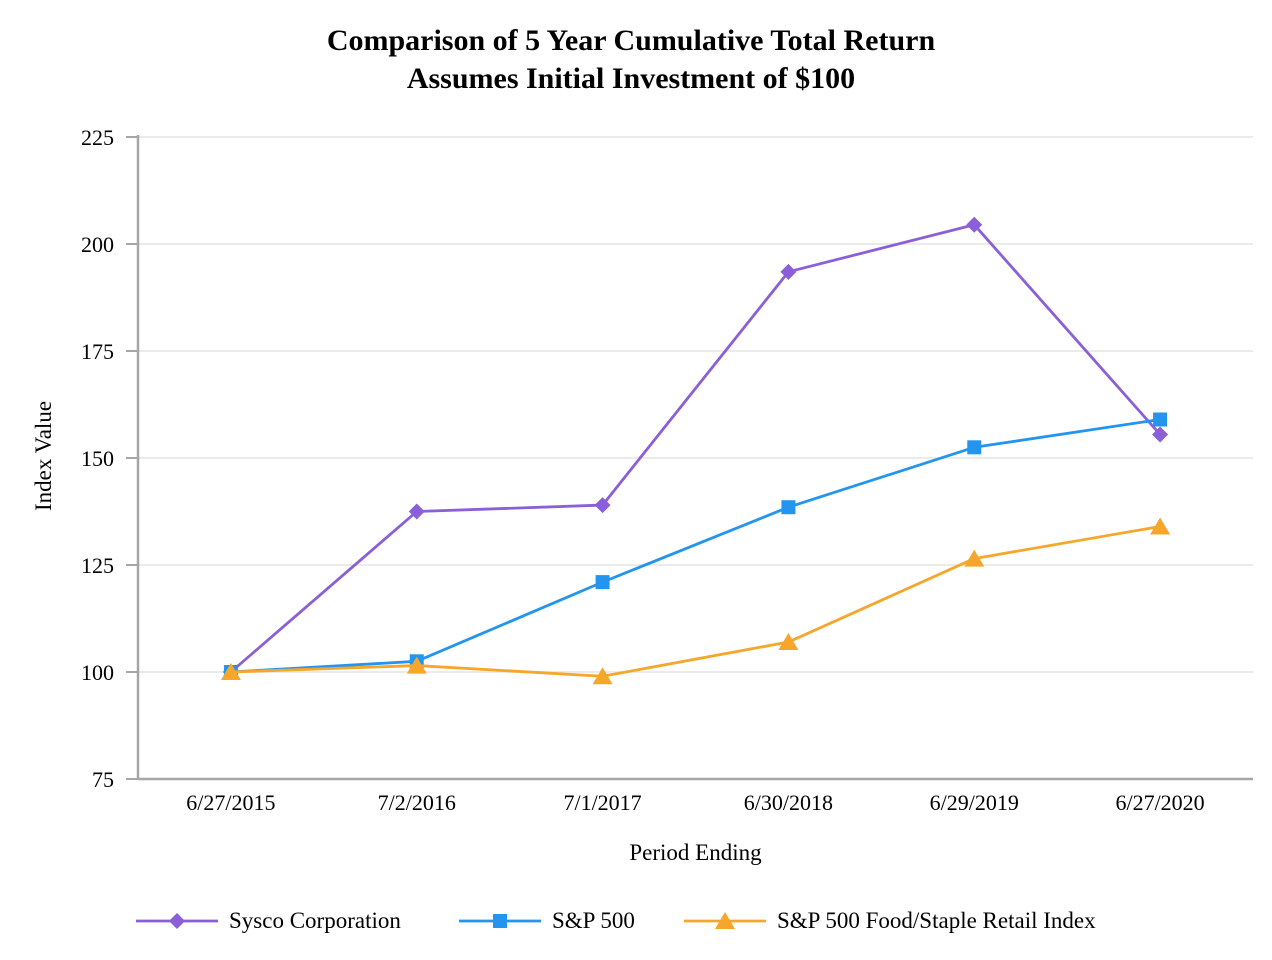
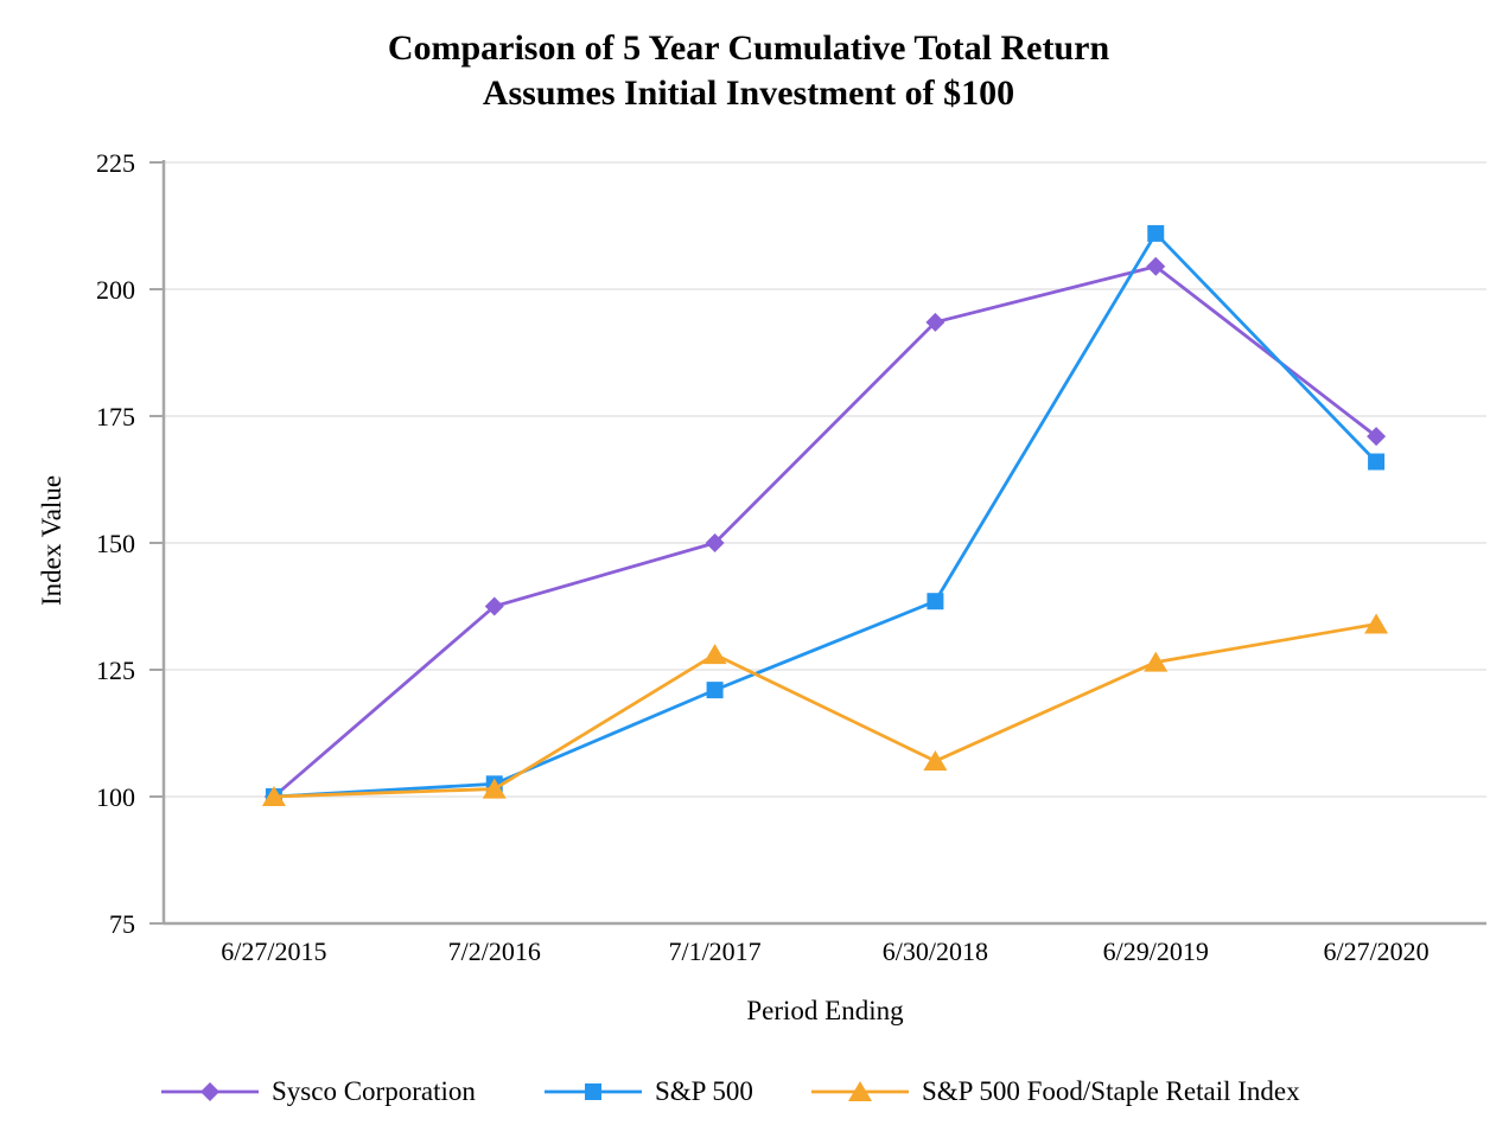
Sysco Corporation/7/1/2017: 139 -> 150
S&P 500 Food/Staple Retail Index/7/1/2017: 99 -> 128
S&P 500/6/29/2019: 152 -> 211
Sysco Corporation/6/27/2020: 156 -> 171
S&P 500/6/27/2020: 159 -> 166
